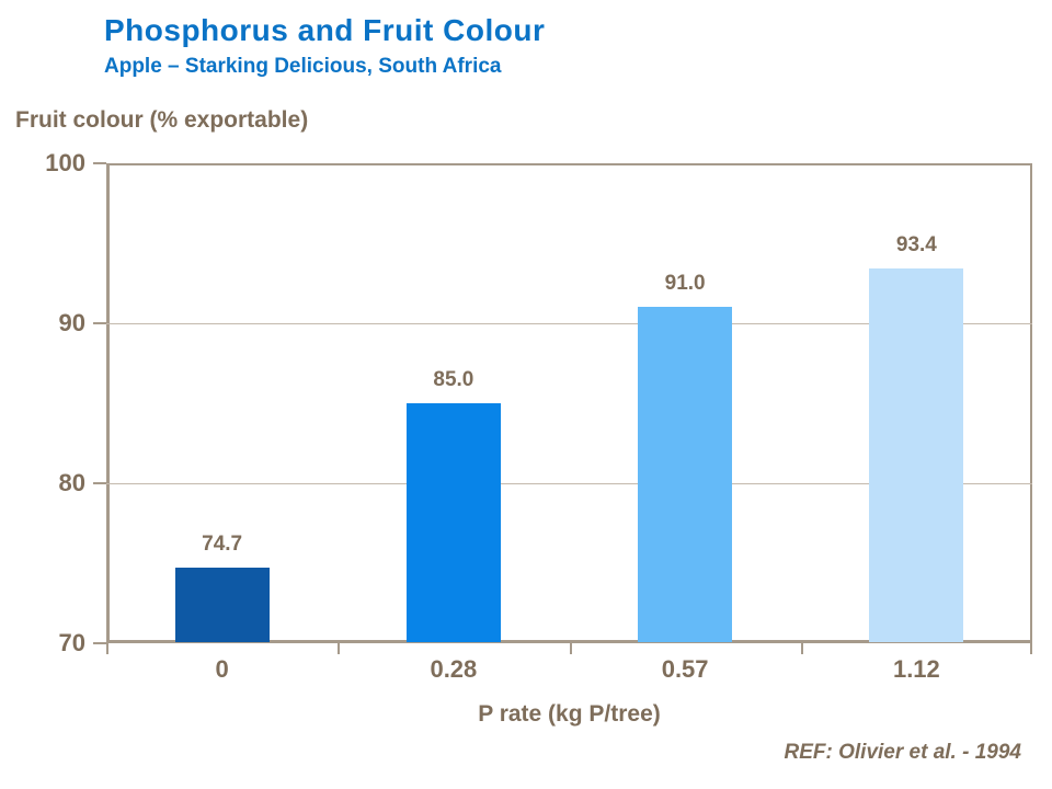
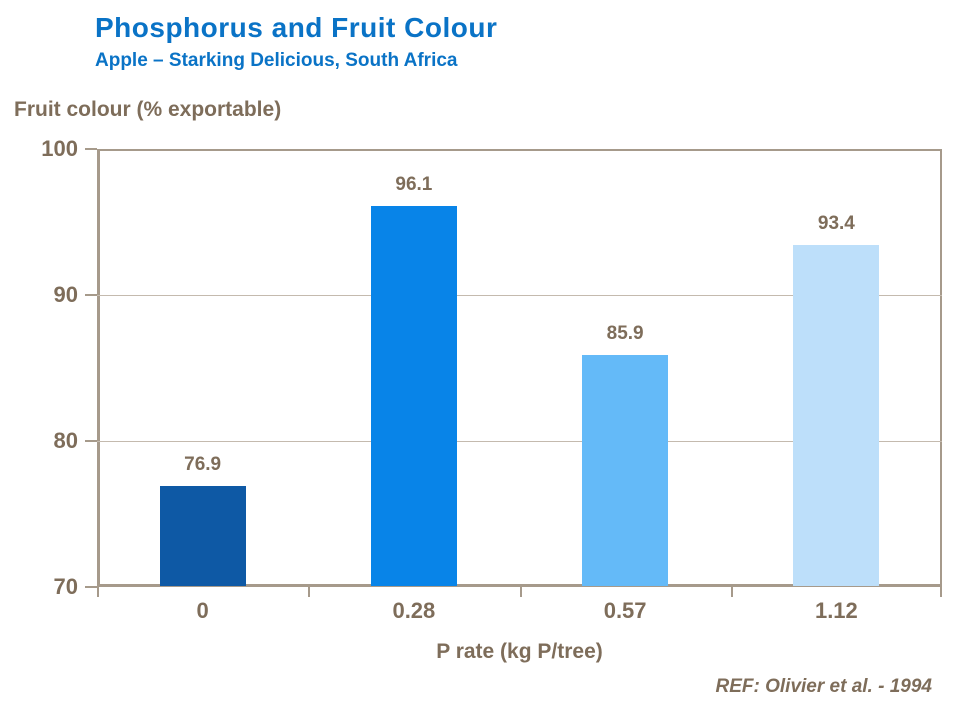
0: 74.7 -> 76.9
0.28: 85.0 -> 96.1
0.57: 91.0 -> 85.9
